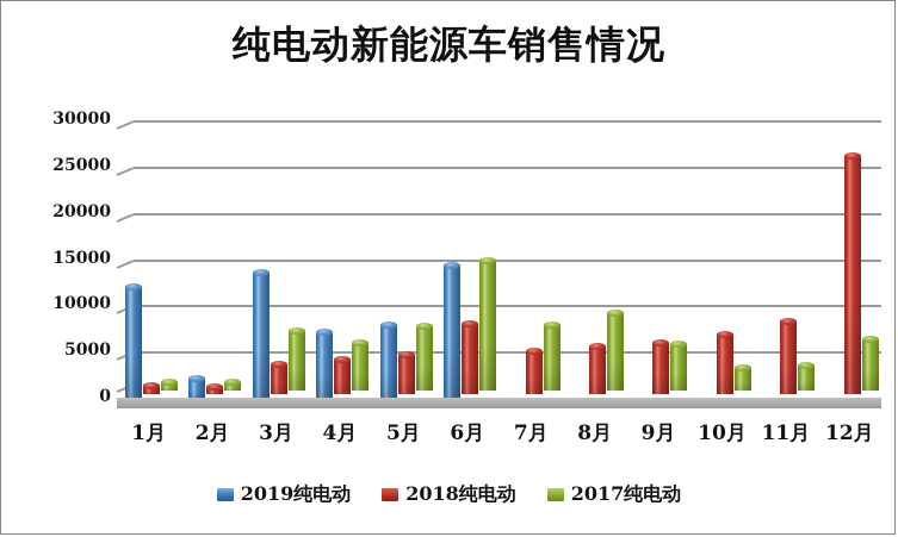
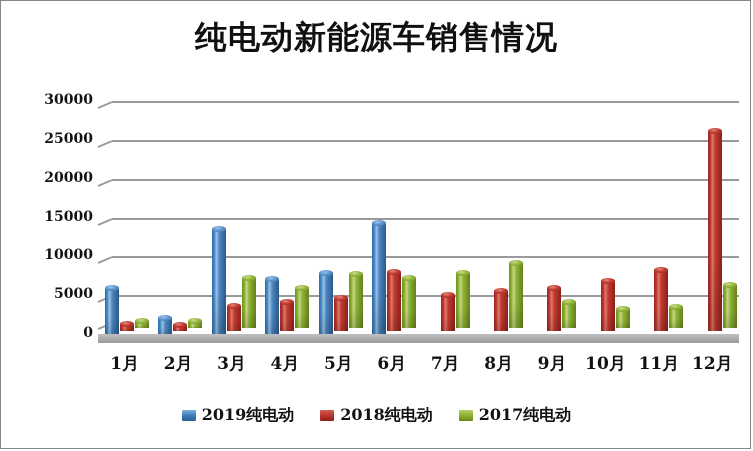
2019纯电动/1月: 12000 -> 6000
2017纯电动/6月: 14000 -> 6000
2017纯电动/9月: 5000 -> 3000
